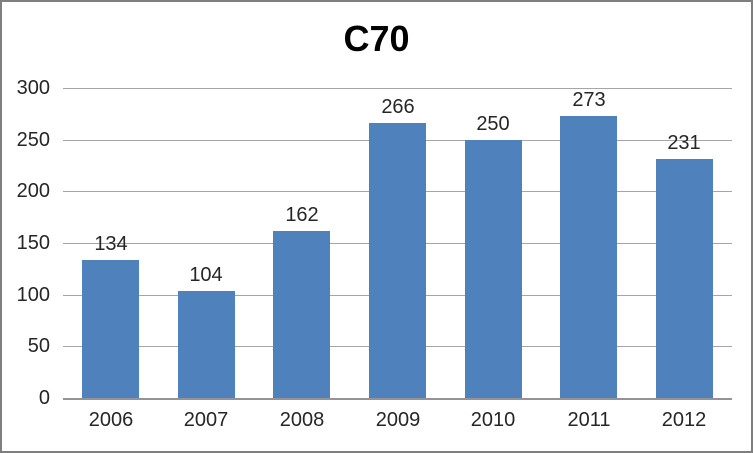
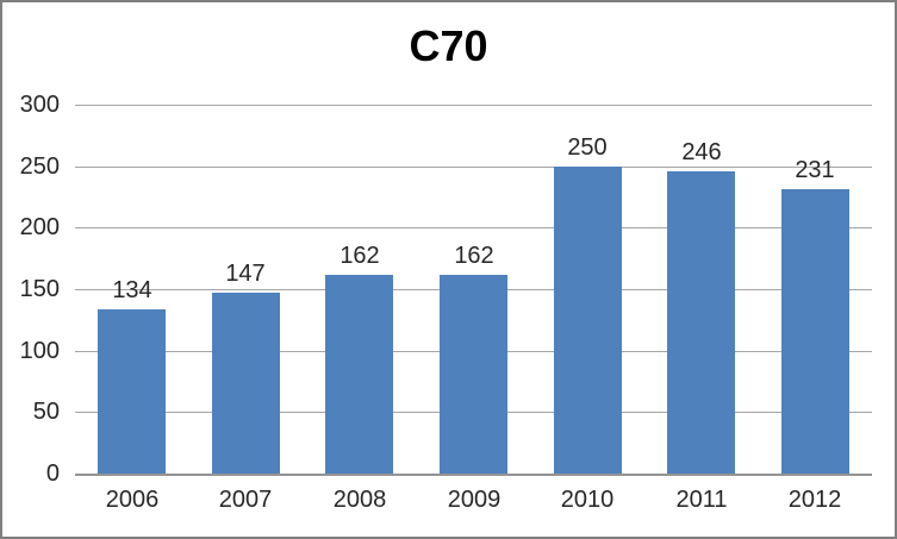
2007: 104 -> 147
2009: 266 -> 162
2011: 273 -> 246
